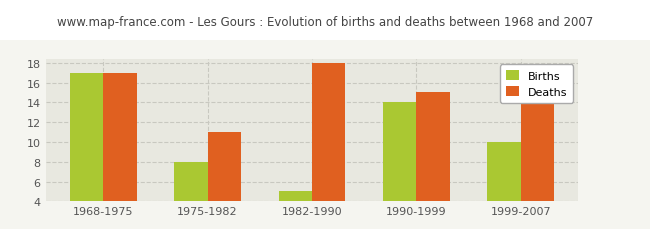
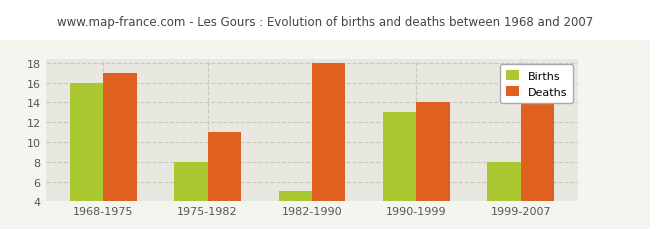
Births/1968-1975: 17 -> 16
Births/1990-1999: 14 -> 13
Deaths/1990-1999: 15 -> 14
Births/1999-2007: 10 -> 8
